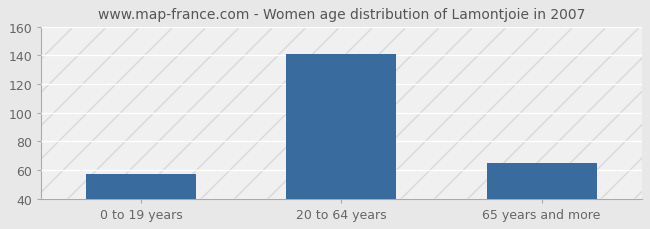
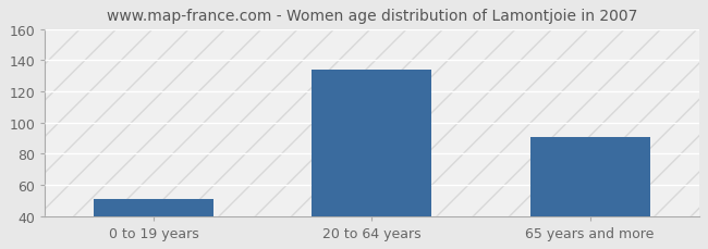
0 to 19 years: 57 -> 51
20 to 64 years: 141 -> 134
65 years and more: 65 -> 91
